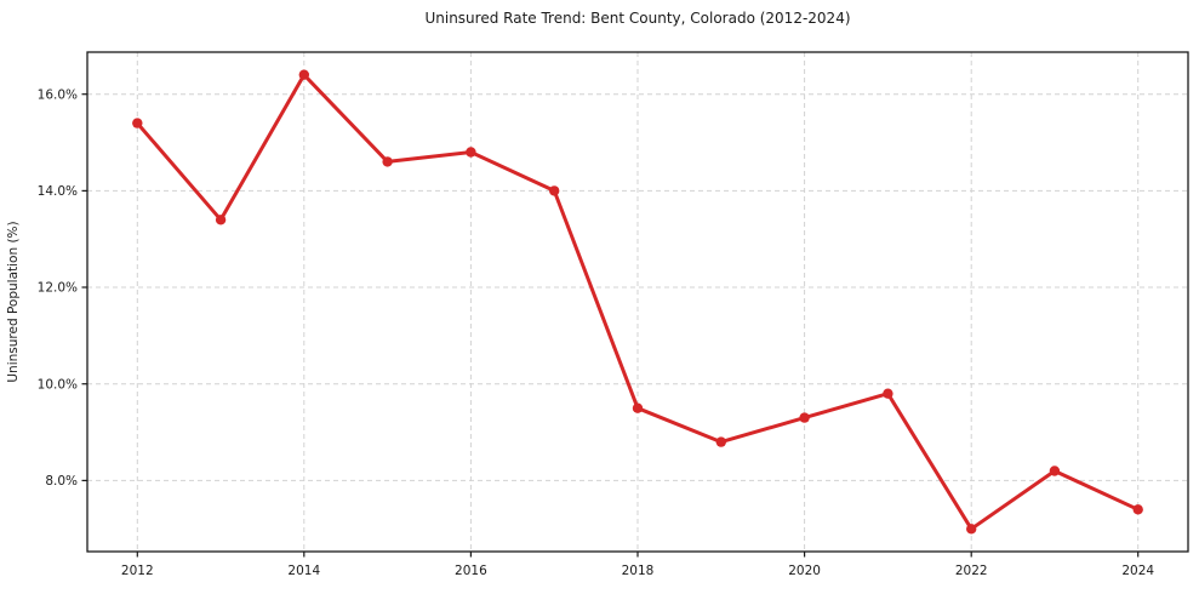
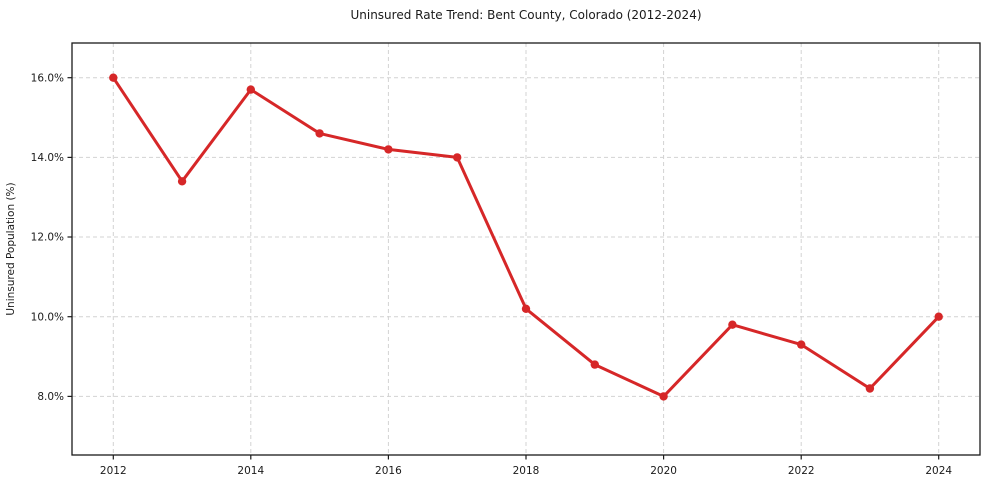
2012: 15.4% -> 16.0%
2014: 16.4% -> 15.7%
2016: 14.8% -> 14.2%
2018: 9.5% -> 10.2%
2020: 9.3% -> 8.0%
2022: 7.0% -> 9.3%
2024: 7.4% -> 10.0%
